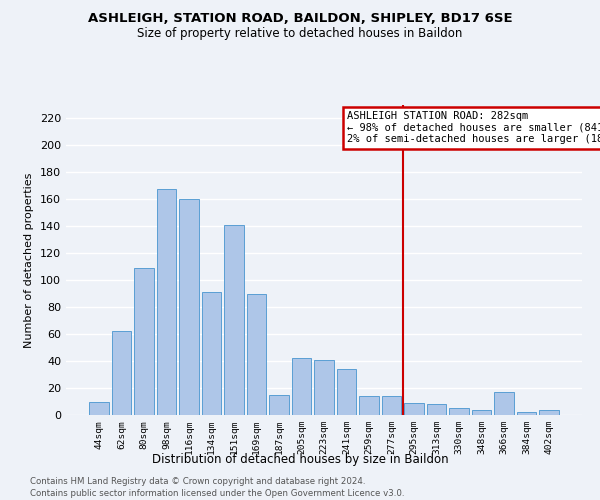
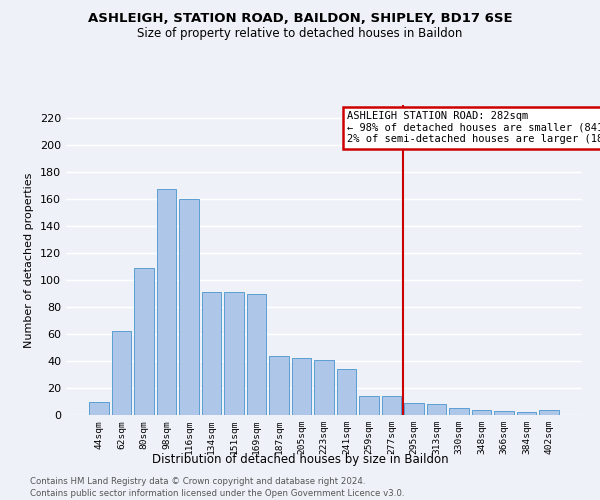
151sqm: 141 -> 91
187sqm: 15 -> 44
366sqm: 17 -> 3
